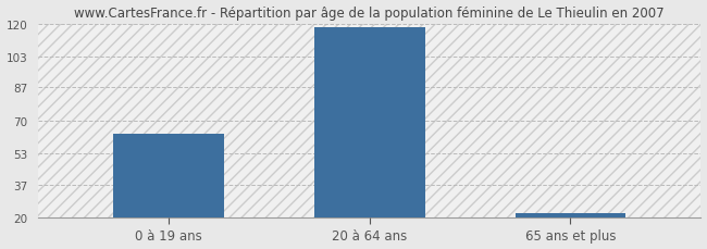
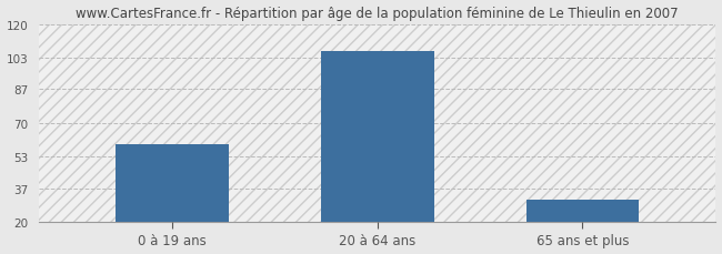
0 à 19 ans: 63 -> 59
20 à 64 ans: 118 -> 106
65 ans et plus: 22 -> 31
